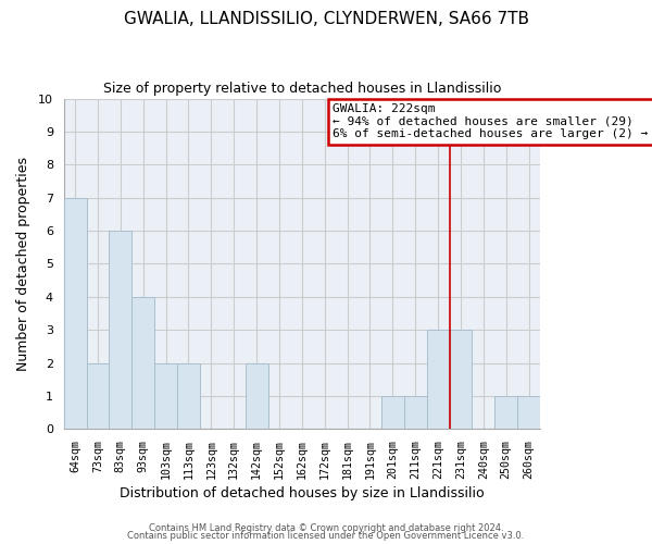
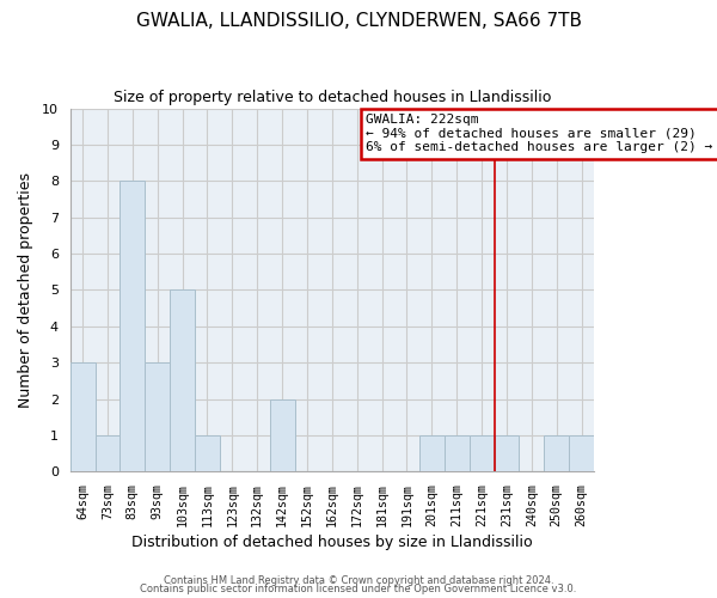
64sqm: 7 -> 3
73sqm: 2 -> 1
83sqm: 6 -> 8
93sqm: 4 -> 3
103sqm: 2 -> 5
113sqm: 2 -> 1
221sqm: 3 -> 1
231sqm: 3 -> 1
